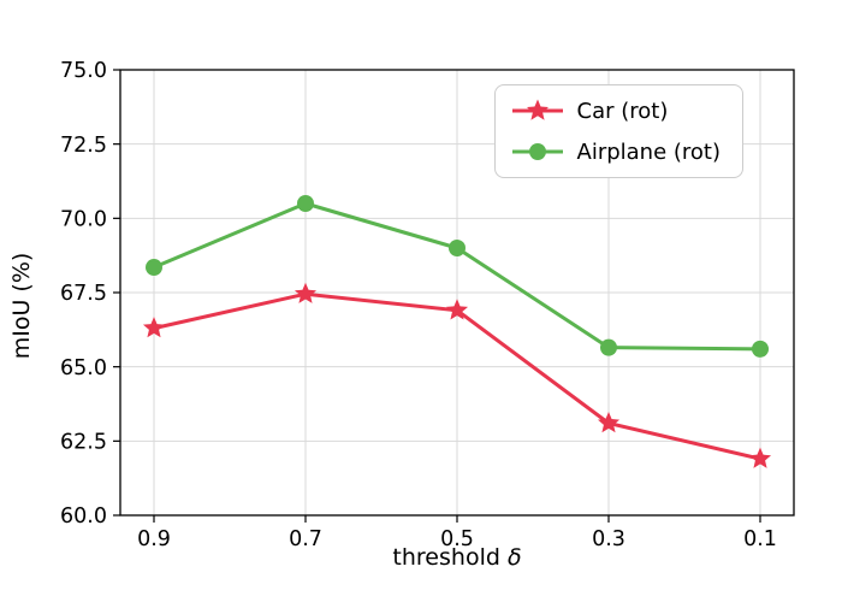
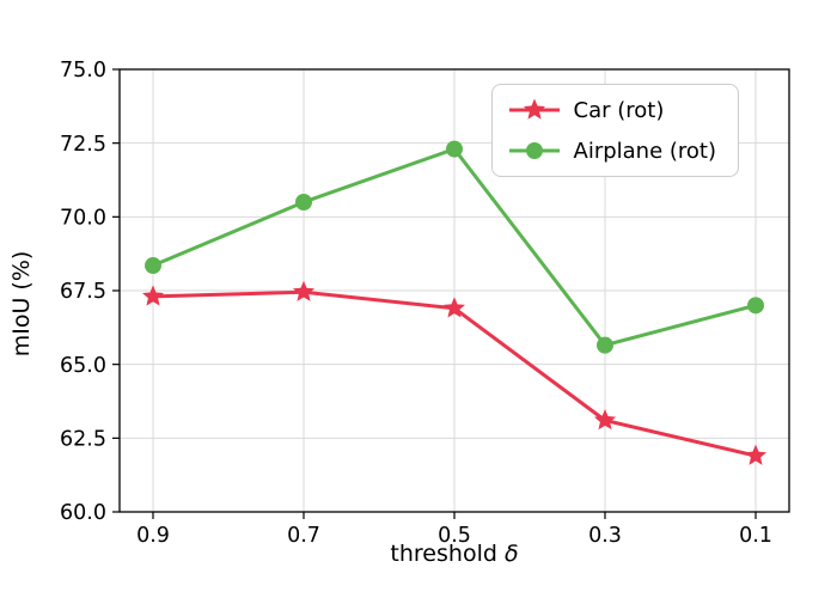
Car (rot)/0.9: 66.3 -> 67.3
Airplane (rot)/0.5: 69.0 -> 72.3
Airplane (rot)/0.1: 65.6 -> 67.0
